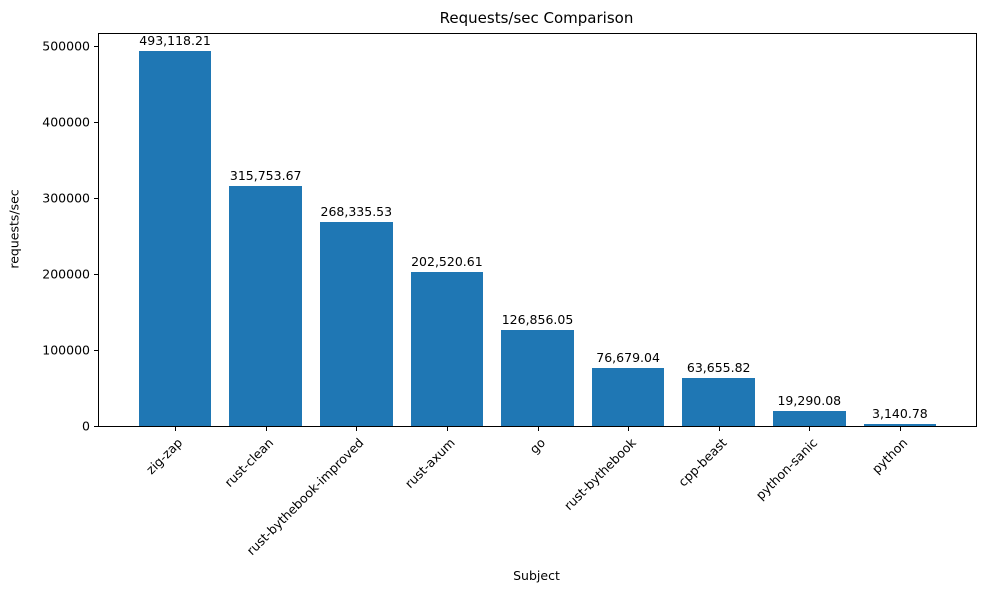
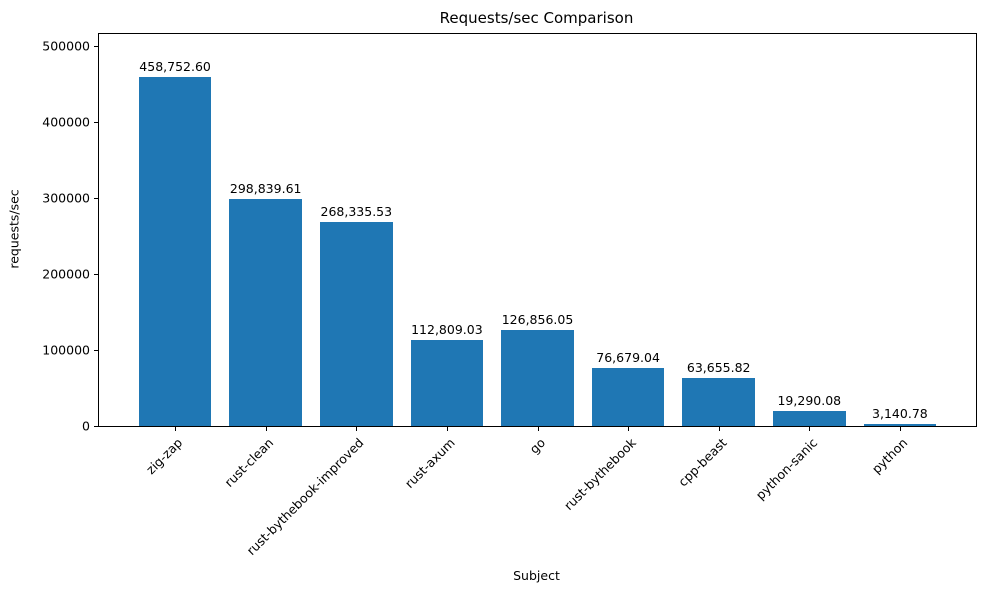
zig-zap: 493,118.21 -> 458,752.60
rust-clean: 315,753.67 -> 298,839.61
rust-axum: 202,520.61 -> 112,809.03
